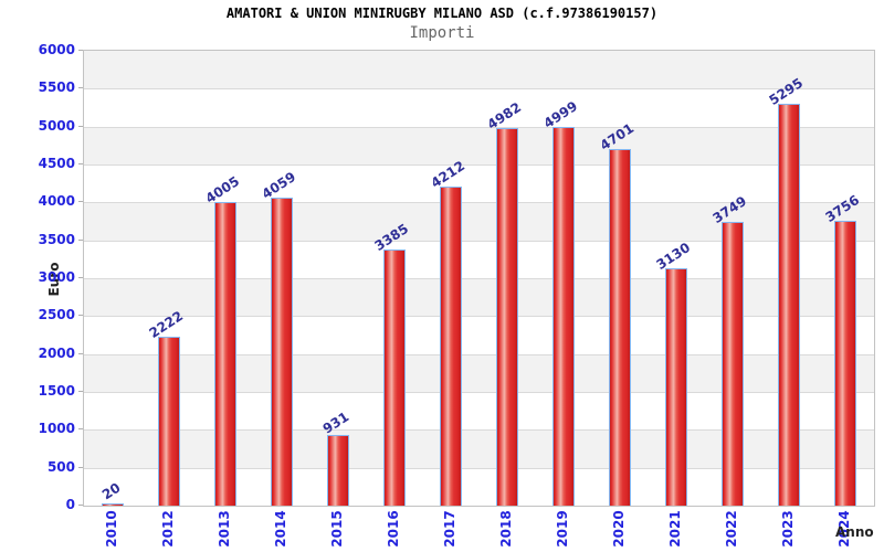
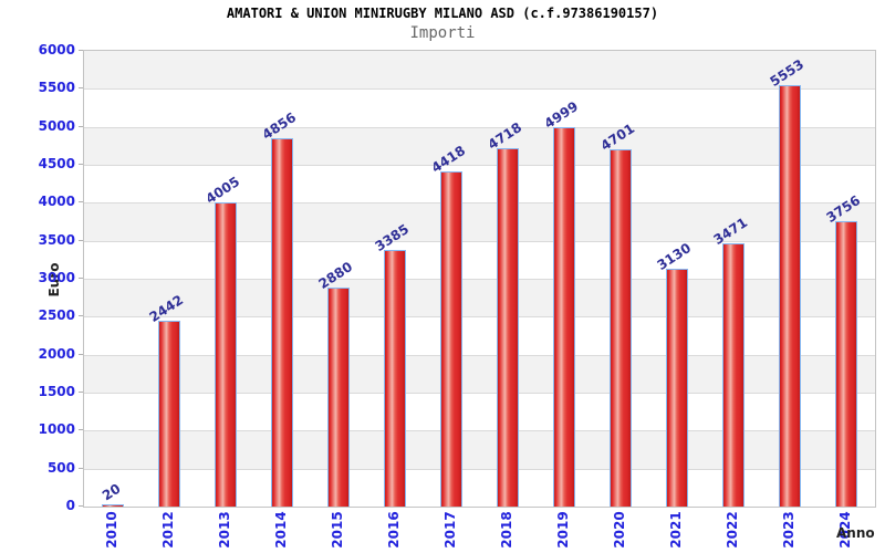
2012: 2222 -> 2442
2014: 4059 -> 4856
2015: 931 -> 2880
2017: 4212 -> 4418
2018: 4982 -> 4718
2022: 3749 -> 3471
2023: 5295 -> 5553
